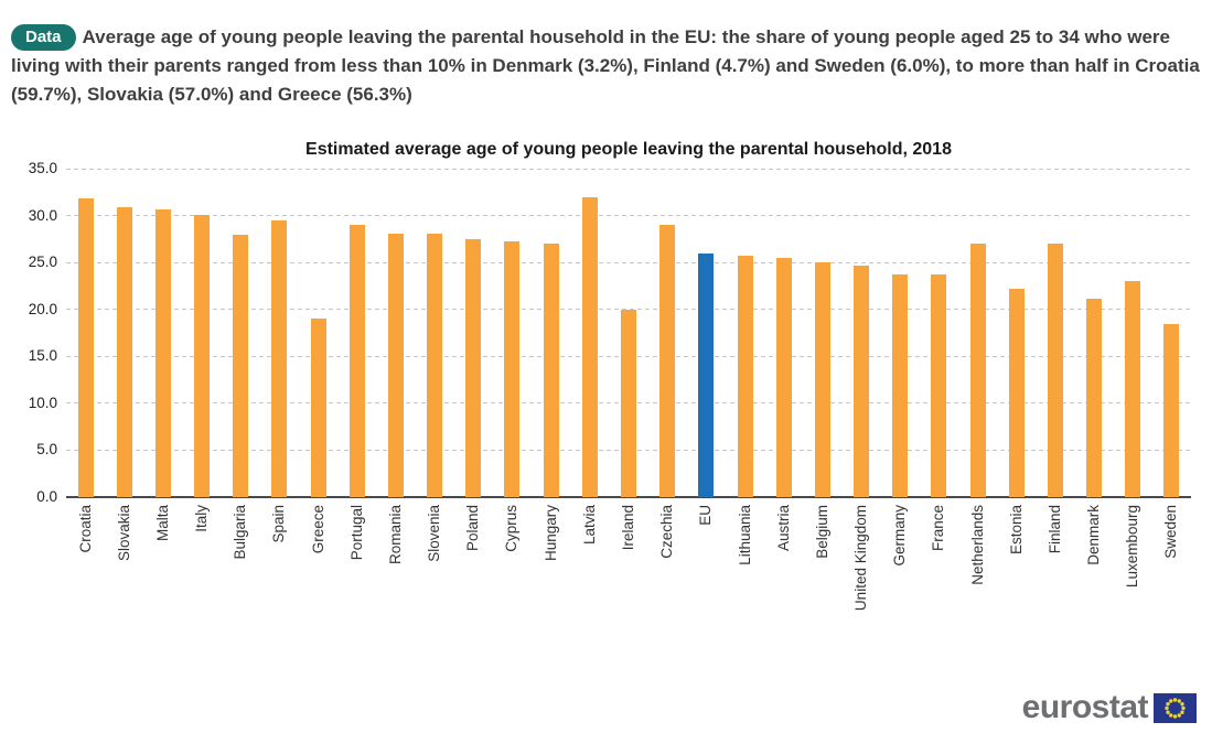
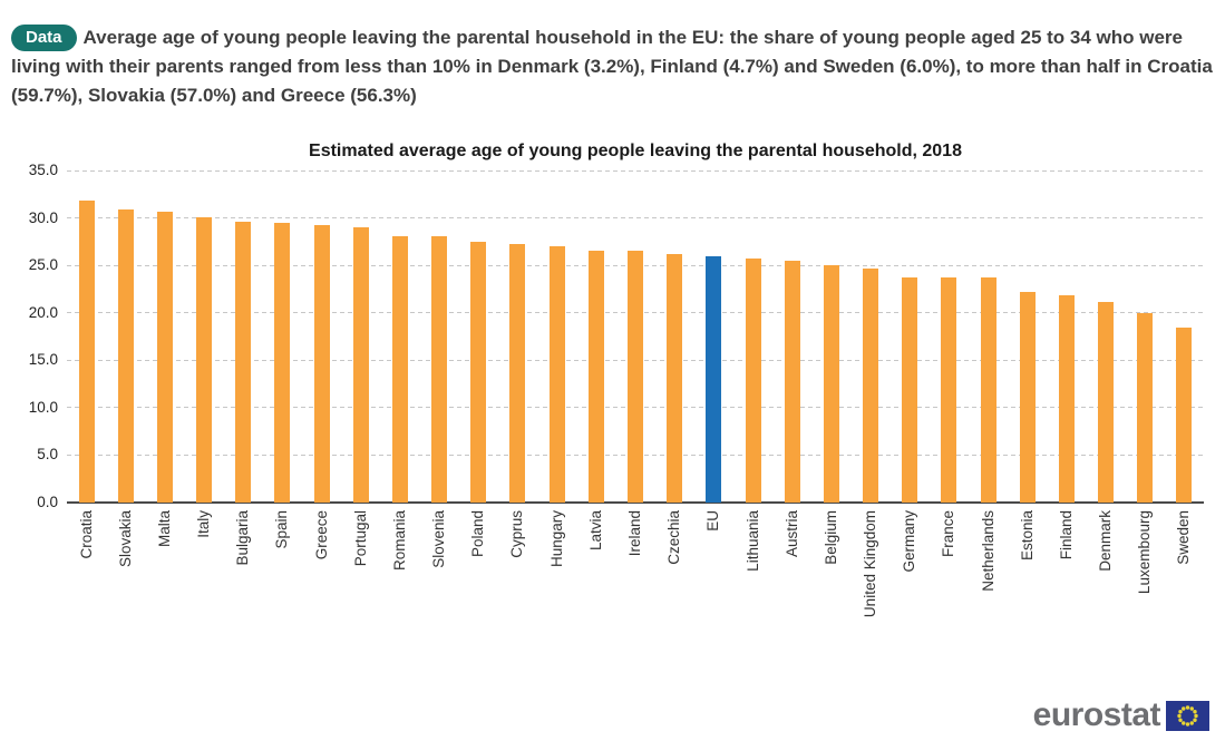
Bulgaria: 28 -> 30
Greece: 19 -> 29
Latvia: 32 -> 27
Ireland: 20 -> 26
Czechia: 29 -> 26
Netherlands: 27 -> 24
Finland: 27 -> 22
Luxembourg: 23 -> 20
